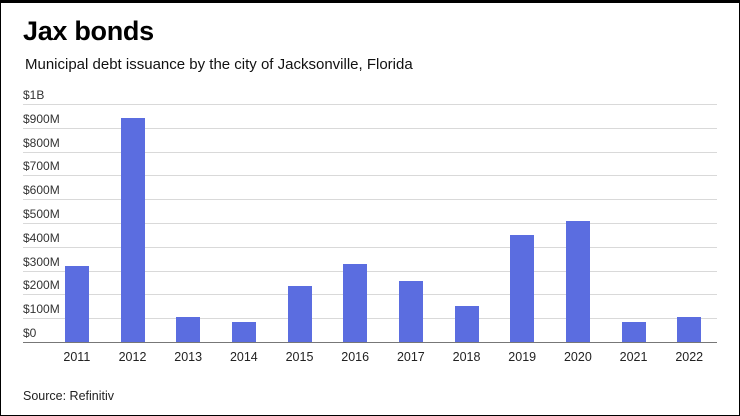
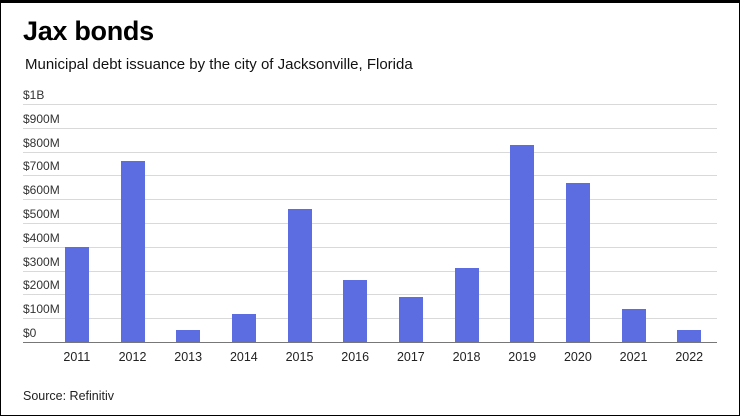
2011: $320M -> $400M
2012: $940M -> $760M
2013: $100M -> $50M
2014: $80M -> $120M
2015: $240M -> $560M
2016: $330M -> $260M
2017: $260M -> $190M
2018: $150M -> $310M
2019: $450M -> $830M
2020: $510M -> $670M
2021: $80M -> $140M
2022: $100M -> $50M
